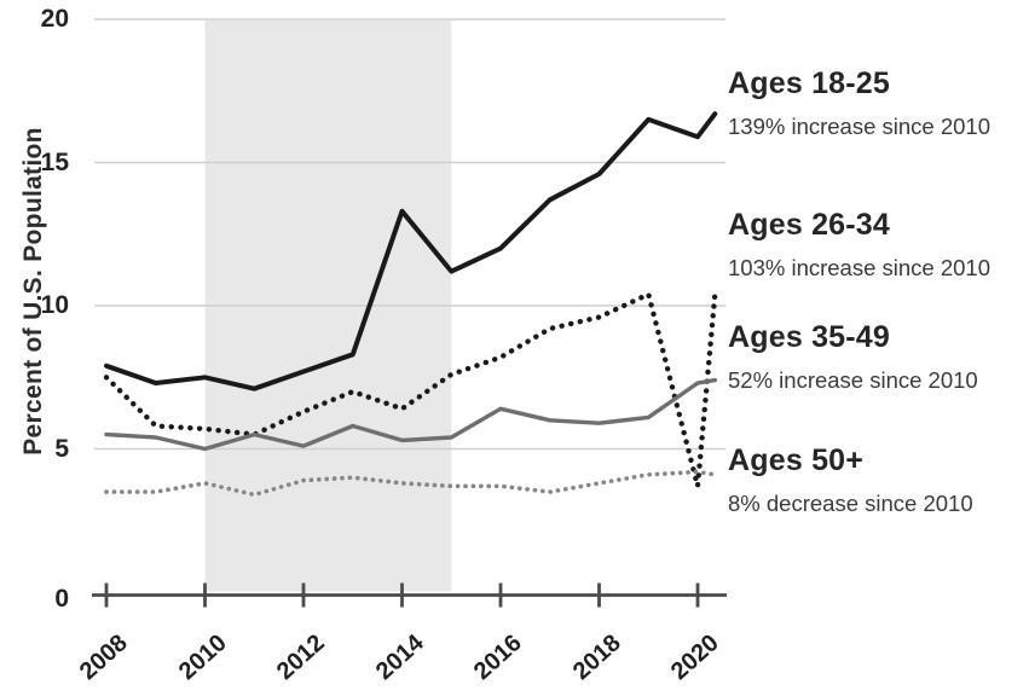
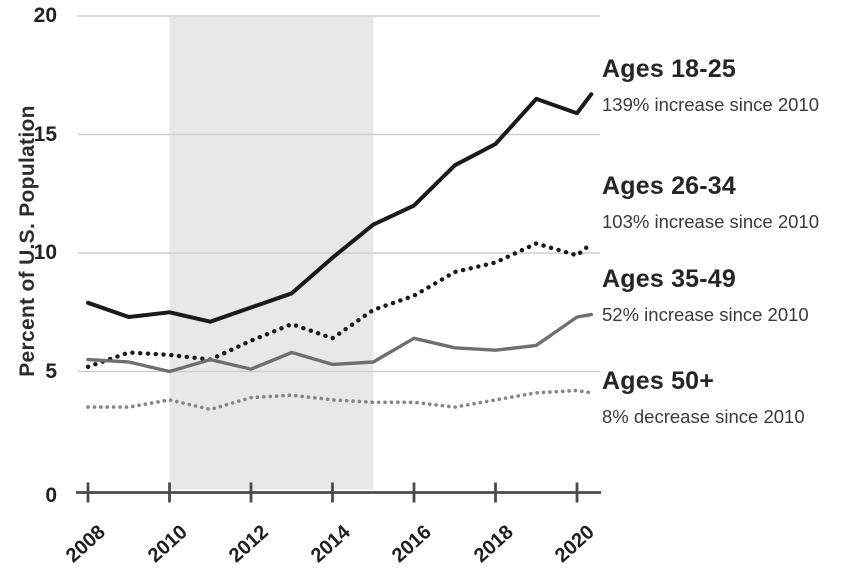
Ages 26-34/2008: 7.5 -> 5.2
Ages 18-25/2014: 13.3 -> 9.8
Ages 26-34/2020: 3.7 -> 9.9
